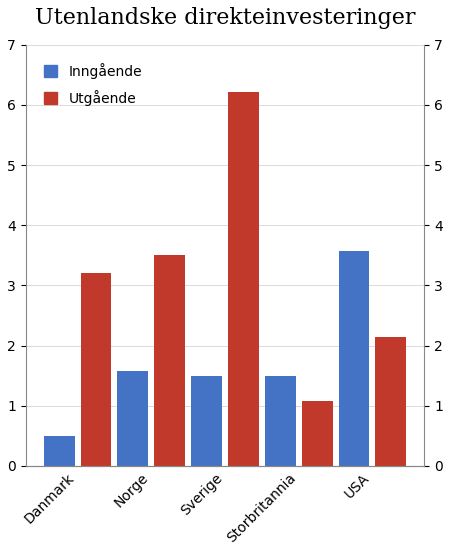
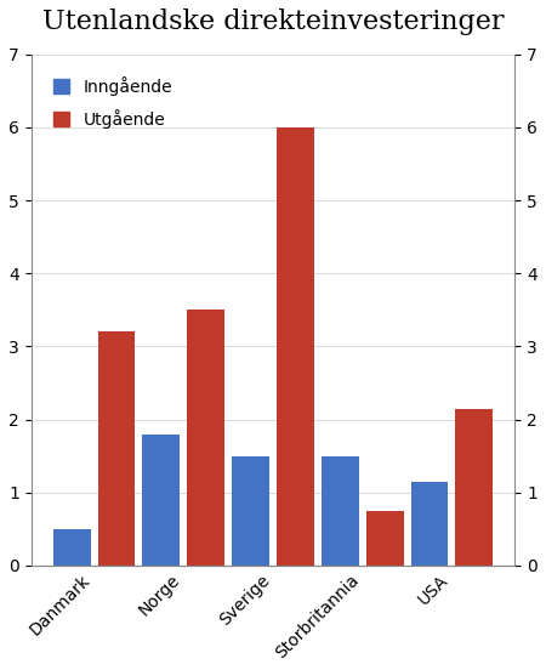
Inngående/Norge: 1.58 -> 1.80
Utgående/Sverige: 6.22 -> 6.00
Utgående/Storbritannia: 1.08 -> 0.75
Inngående/USA: 3.58 -> 1.15
